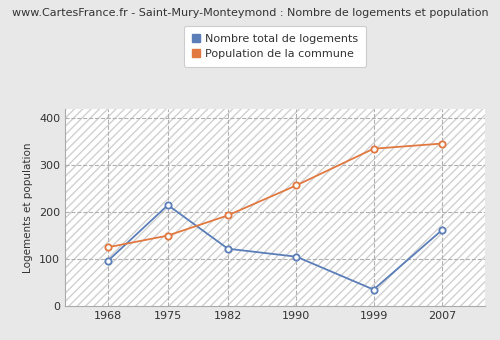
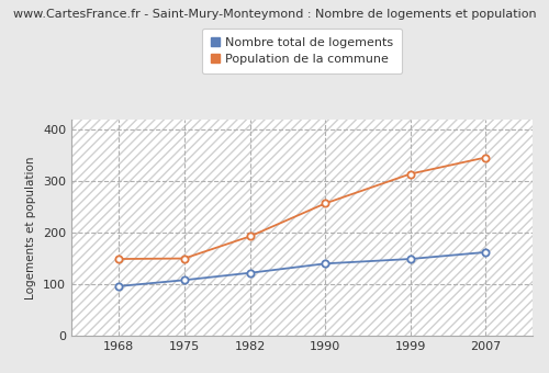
Population de la commune/1968: 125 -> 149
Nombre total de logements/1975: 215 -> 108
Nombre total de logements/1990: 105 -> 140
Nombre total de logements/1999: 35 -> 149
Population de la commune/1999: 335 -> 314
